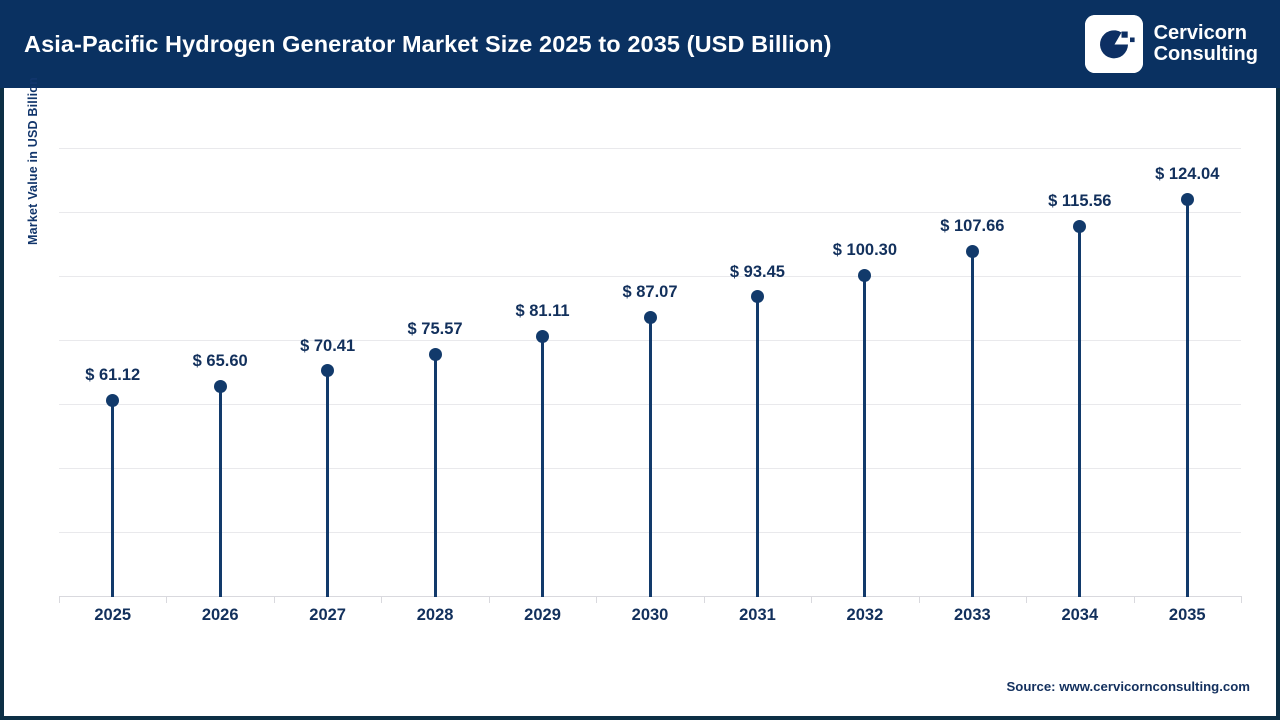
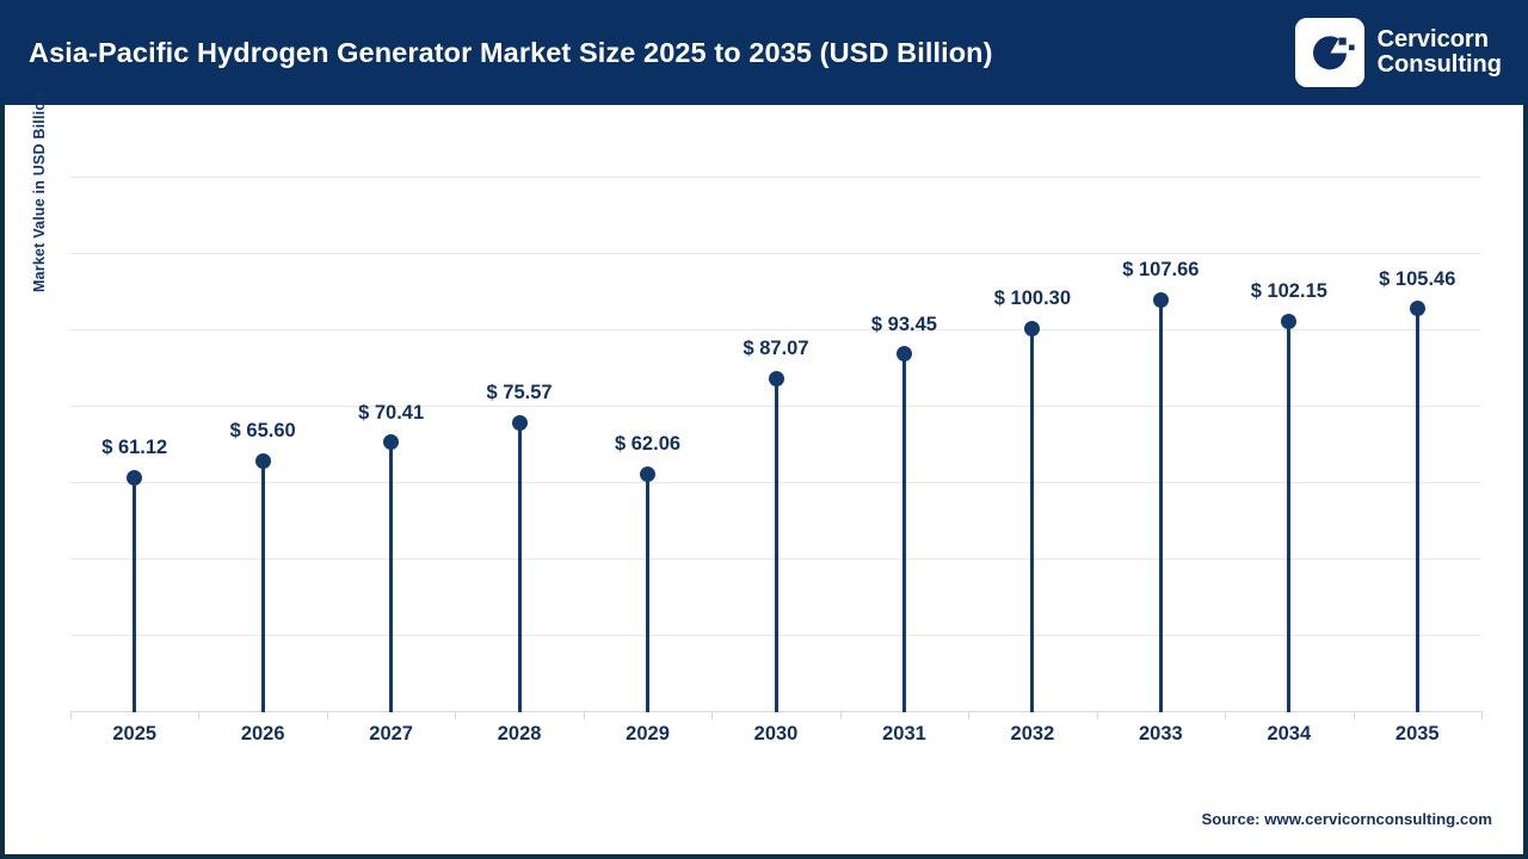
2029: 81.11 -> 62.06
2034: 115.56 -> 102.15
2035: 124.04 -> 105.46
